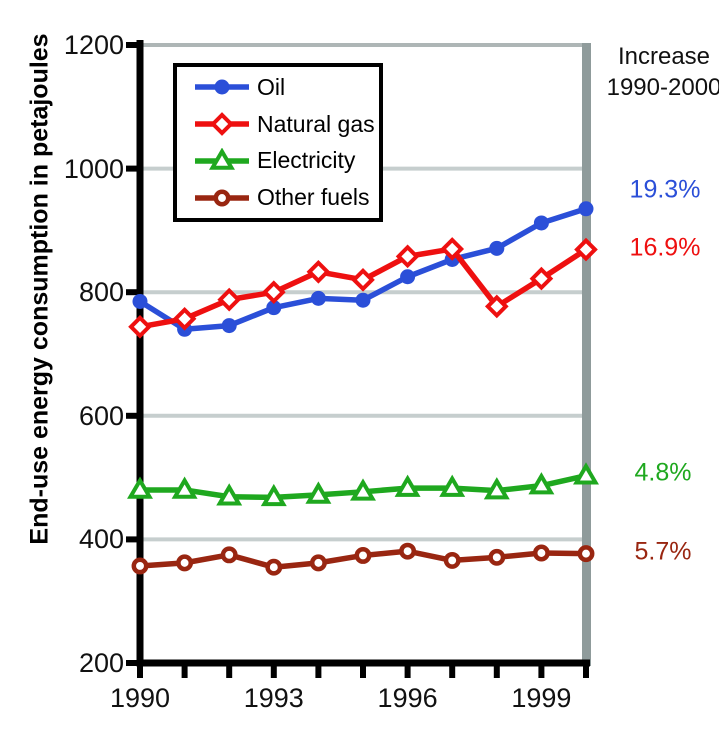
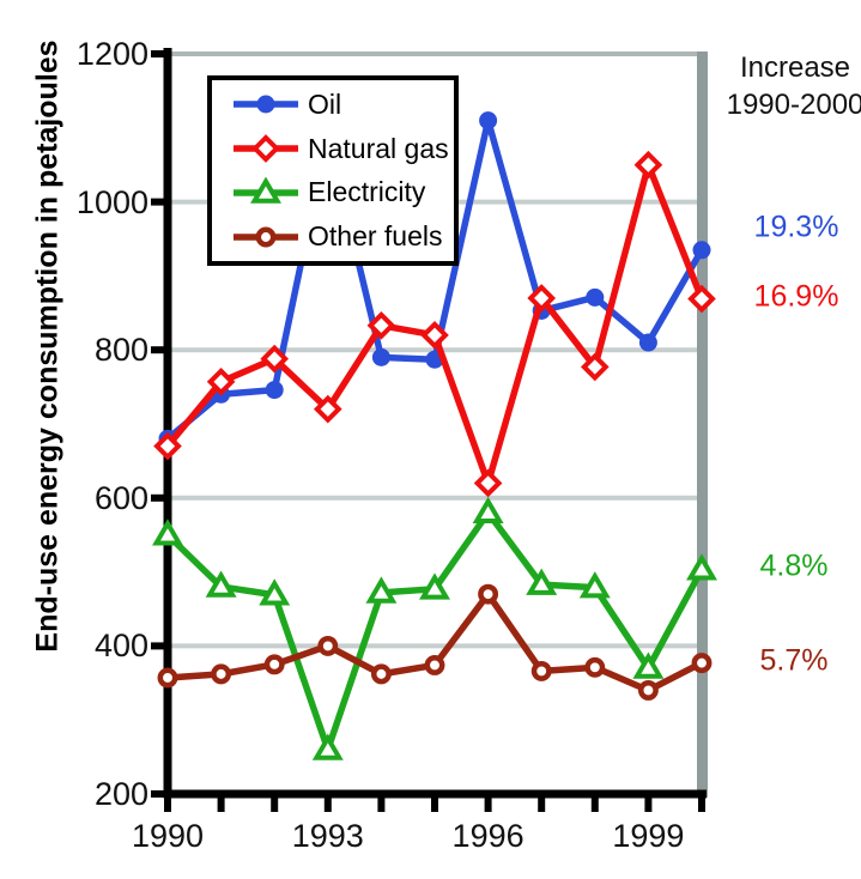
Oil/1990: 780 -> 680
Natural gas/1990: 740 -> 670
Electricity/1990: 480 -> 550
Oil/1993: 780 -> 1090
Natural gas/1993: 800 -> 720
Electricity/1993: 470 -> 260
Other fuels/1993: 360 -> 400
Oil/1996: 820 -> 1110
Natural gas/1996: 860 -> 620
Electricity/1996: 480 -> 580
Other fuels/1996: 380 -> 470
Oil/1999: 910 -> 810
Natural gas/1999: 820 -> 1050
Electricity/1999: 490 -> 370
Other fuels/1999: 380 -> 340
